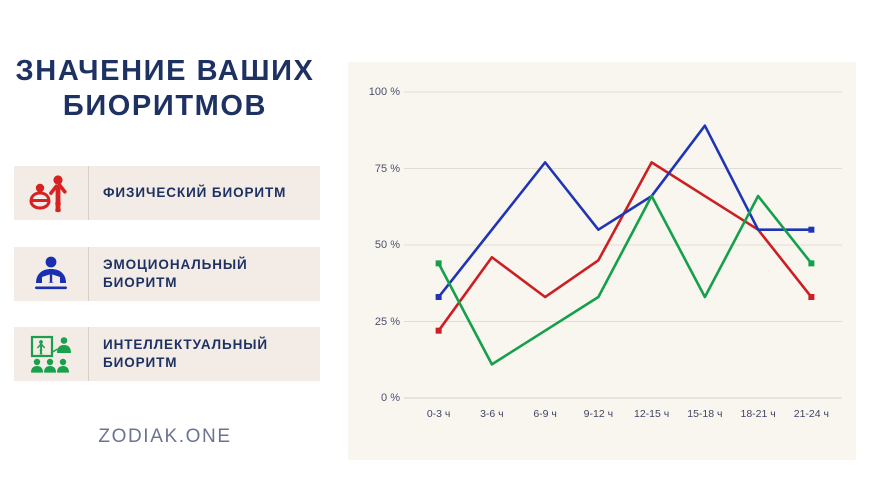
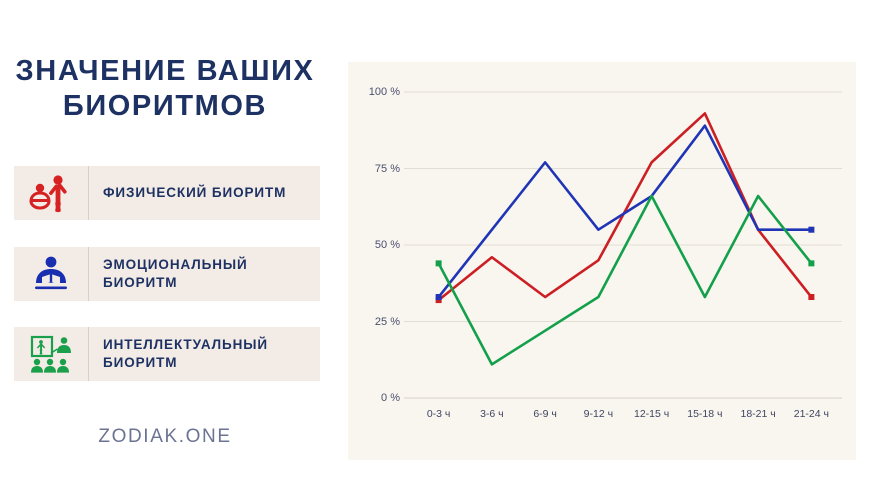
ФИЗИЧЕСКИЙ БИОРИТМ/0-3 ч: 22% -> 32%
ФИЗИЧЕСКИЙ БИОРИТМ/15-18 ч: 66% -> 93%
